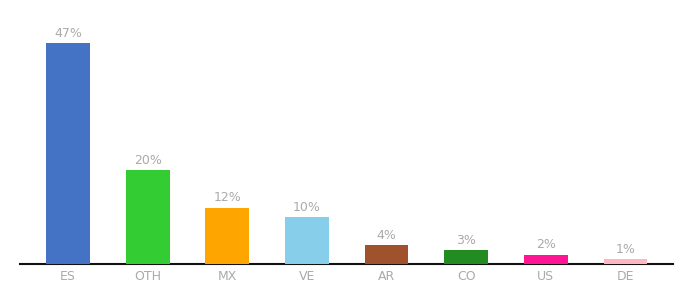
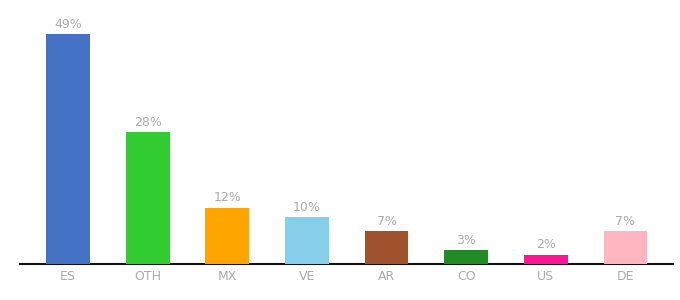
ES: 47% -> 49%
OTH: 20% -> 28%
AR: 4% -> 7%
DE: 1% -> 7%
